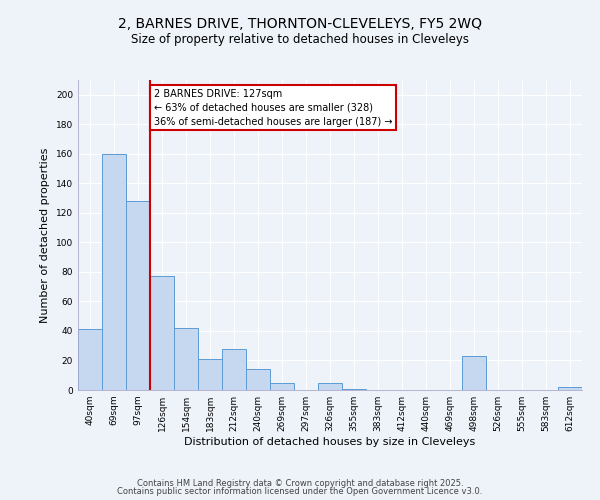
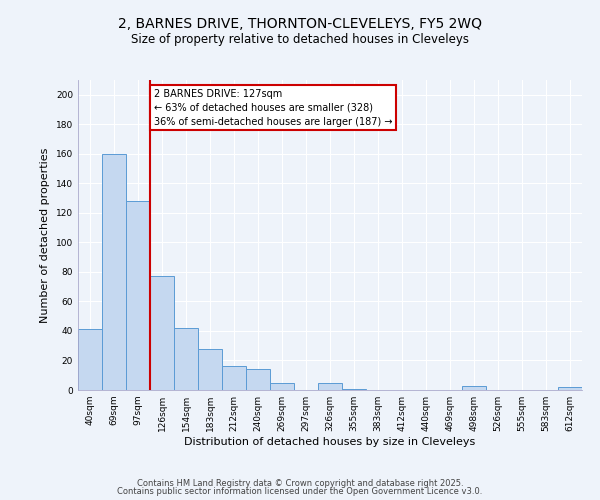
183sqm: 21 -> 28
212sqm: 28 -> 16
498sqm: 23 -> 3
